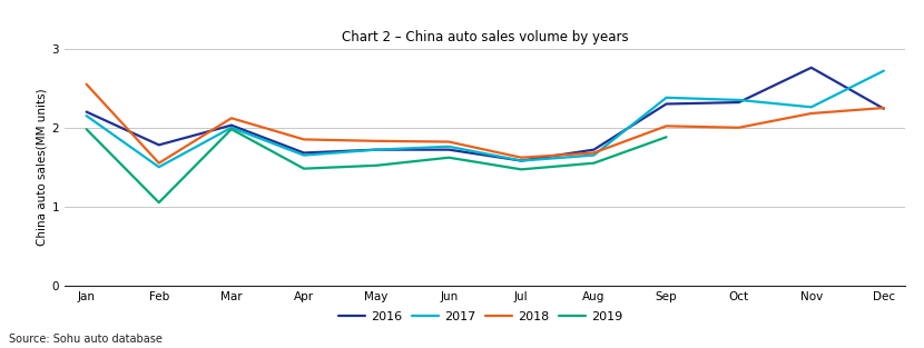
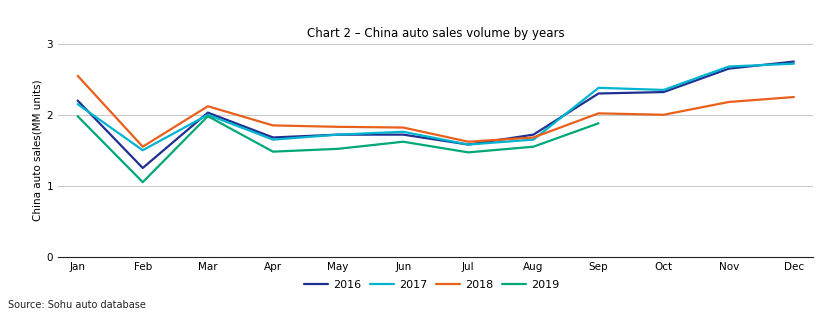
2016/Feb: 1.78 -> 1.25
2016/Nov: 2.76 -> 2.65
2017/Nov: 2.26 -> 2.68
2016/Dec: 2.24 -> 2.75
